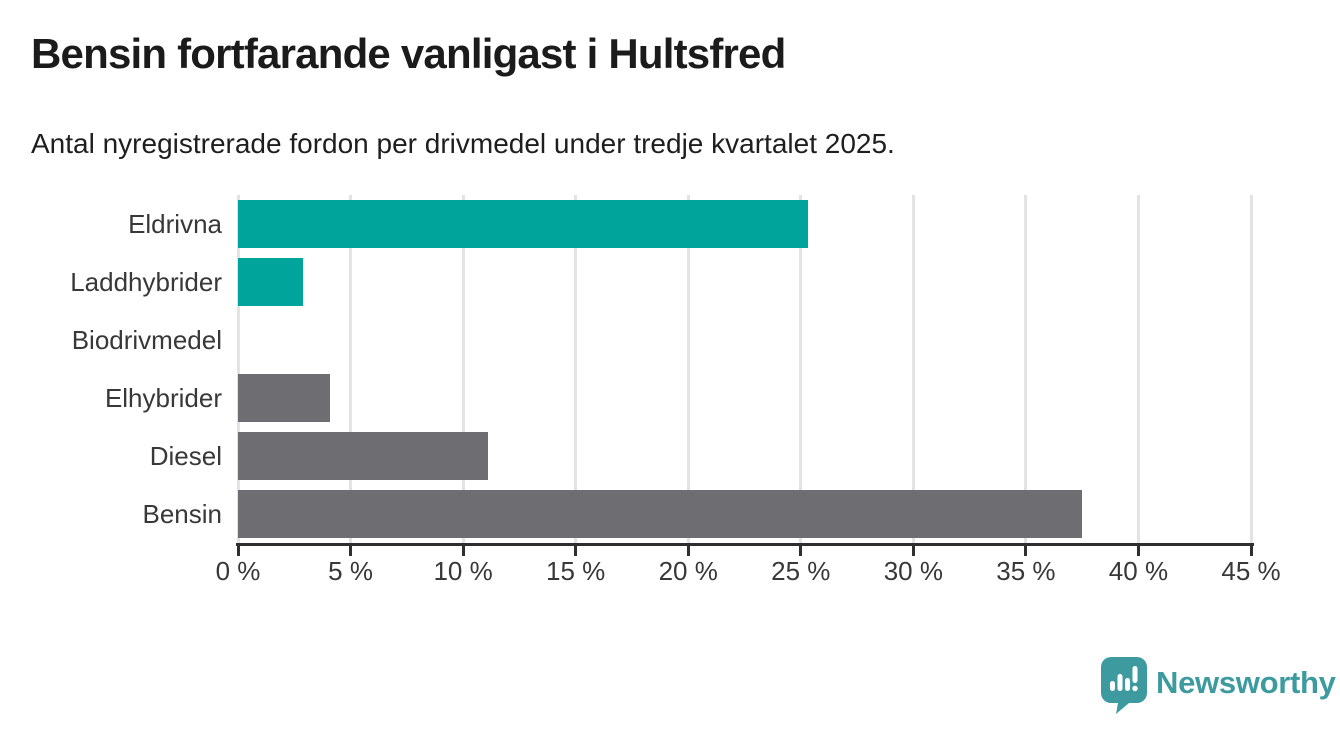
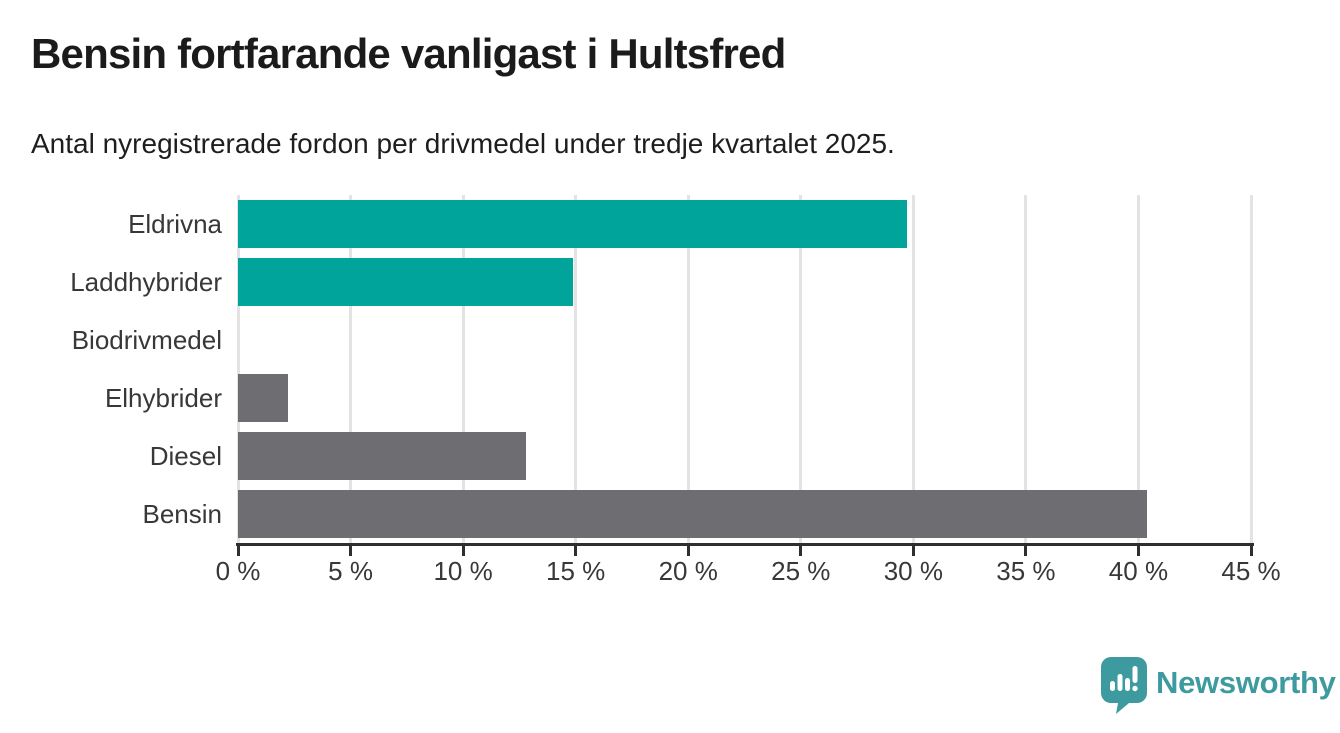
Eldrivna: 25.3% -> 29.7%
Laddhybrider: 2.9% -> 14.9%
Elhybrider: 4.1% -> 2.2%
Diesel: 11.1% -> 12.8%
Bensin: 37.5% -> 40.4%
